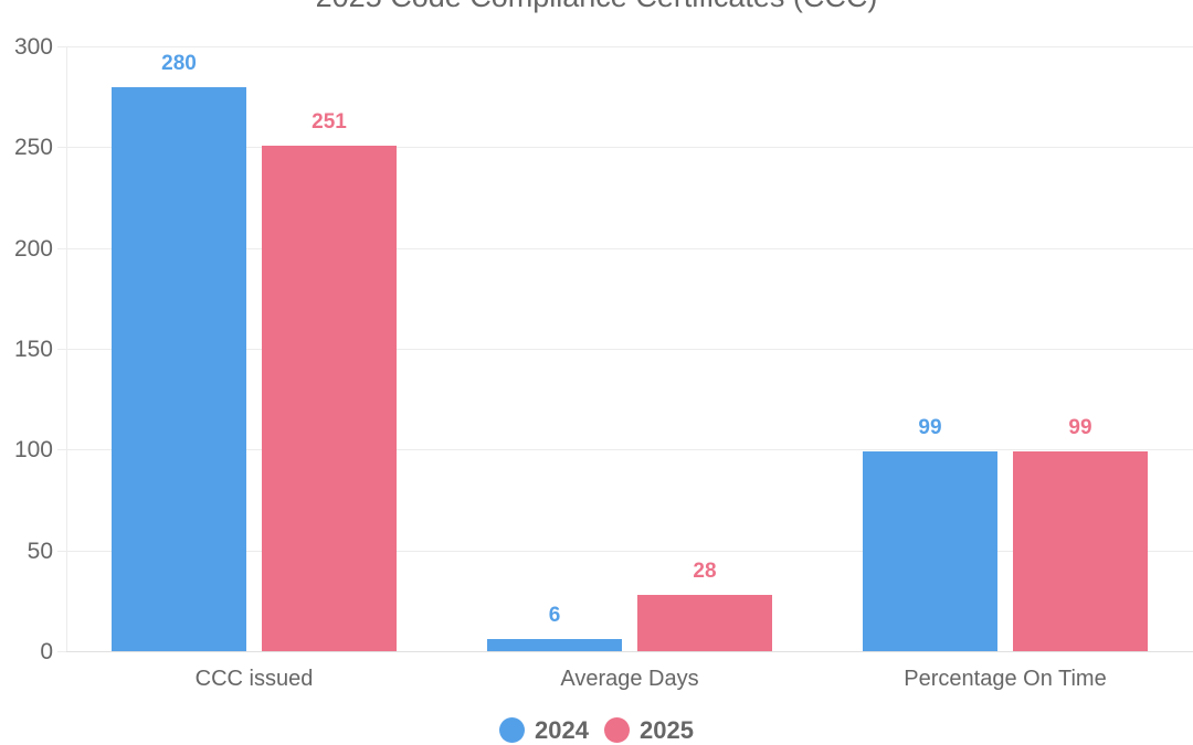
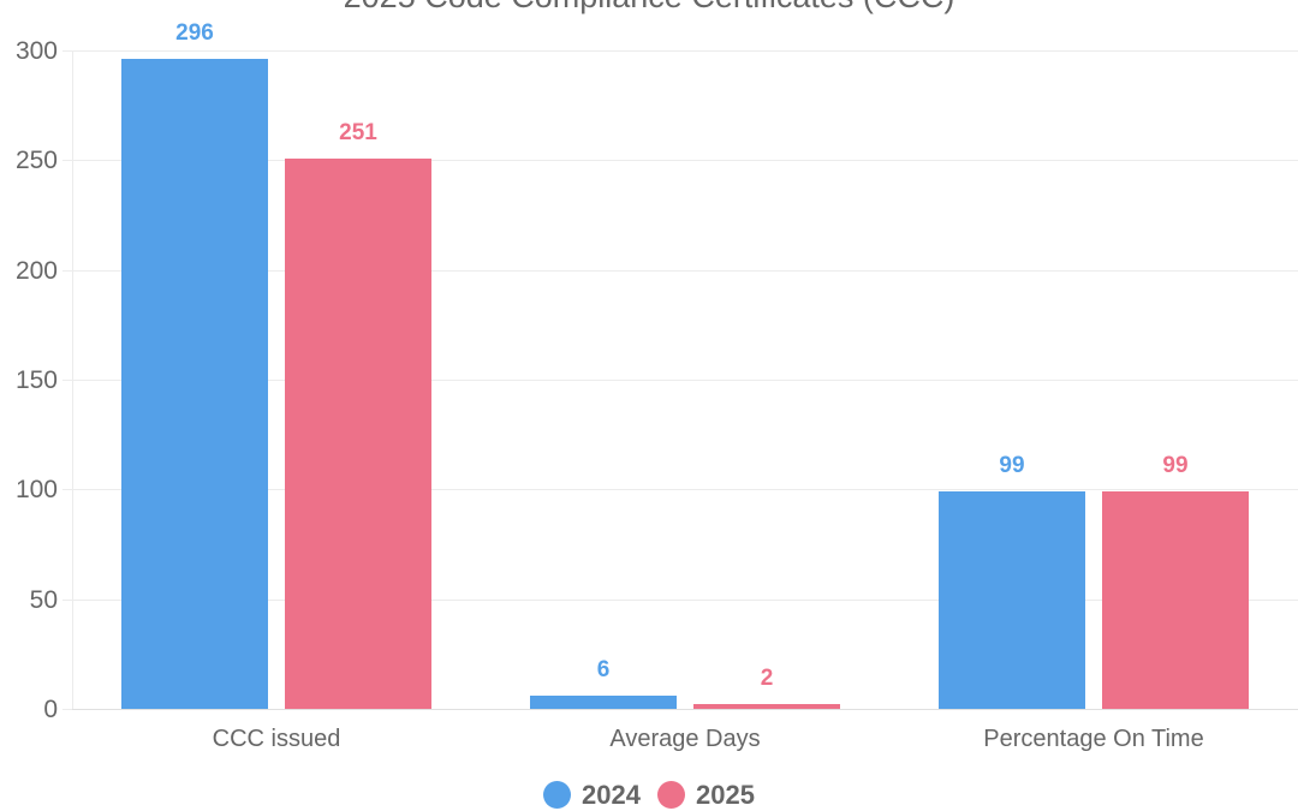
2024/CCC issued: 280 -> 296
2025/Average Days: 28 -> 2
